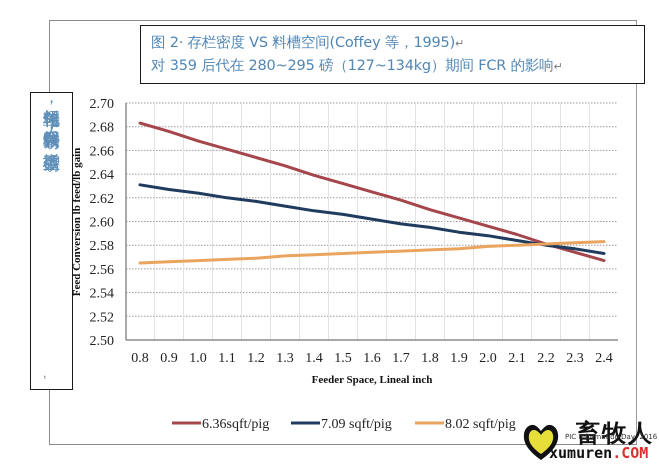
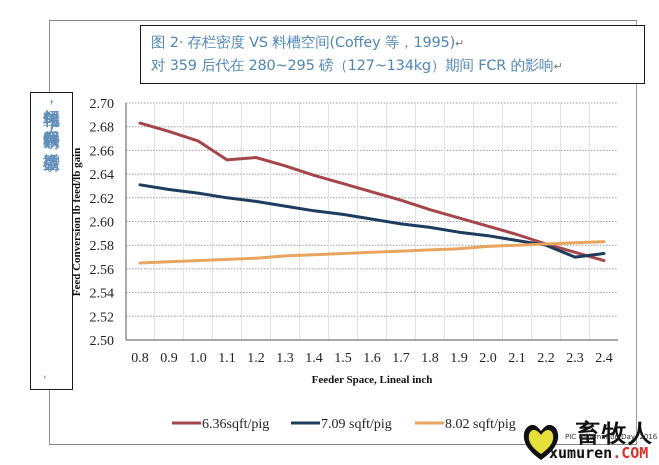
6.36sqft/pig/1.1: 2.661 -> 2.652
7.09 sqft/pig/2.3: 2.577 -> 2.570
